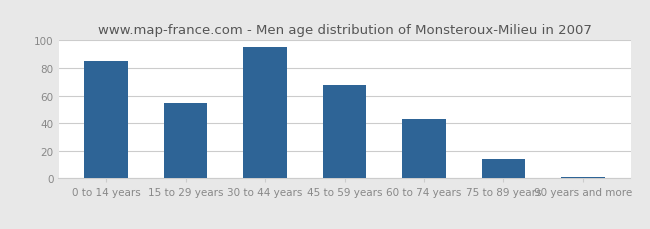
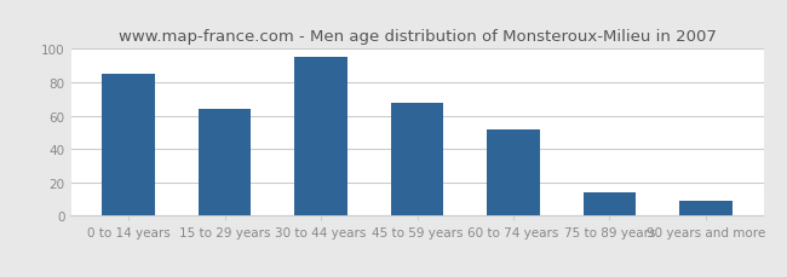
15 to 29 years: 55 -> 64
60 to 74 years: 43 -> 52
90 years and more: 1 -> 9
